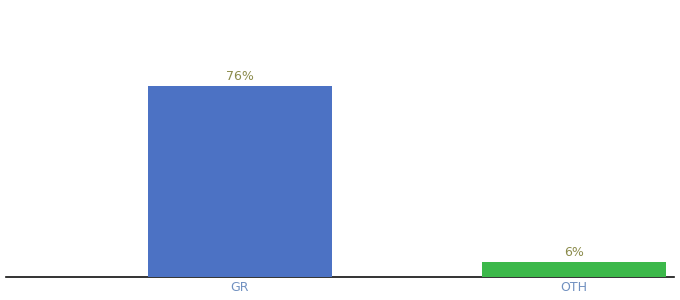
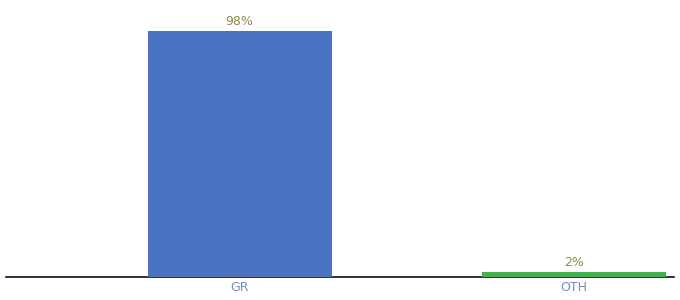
GR: 76% -> 98%
OTH: 6% -> 2%
